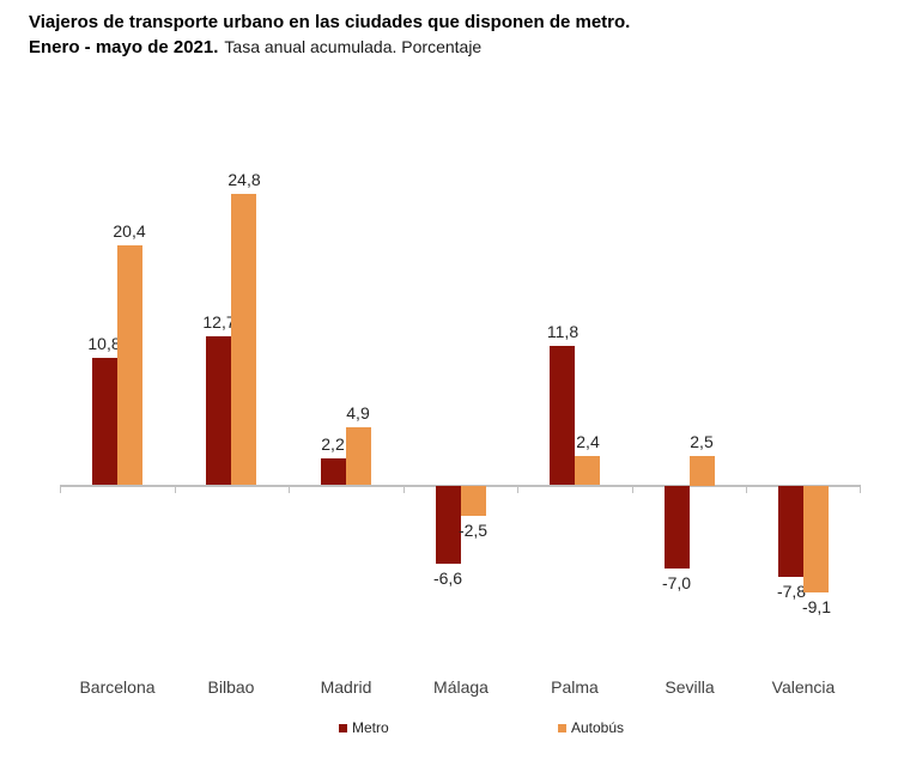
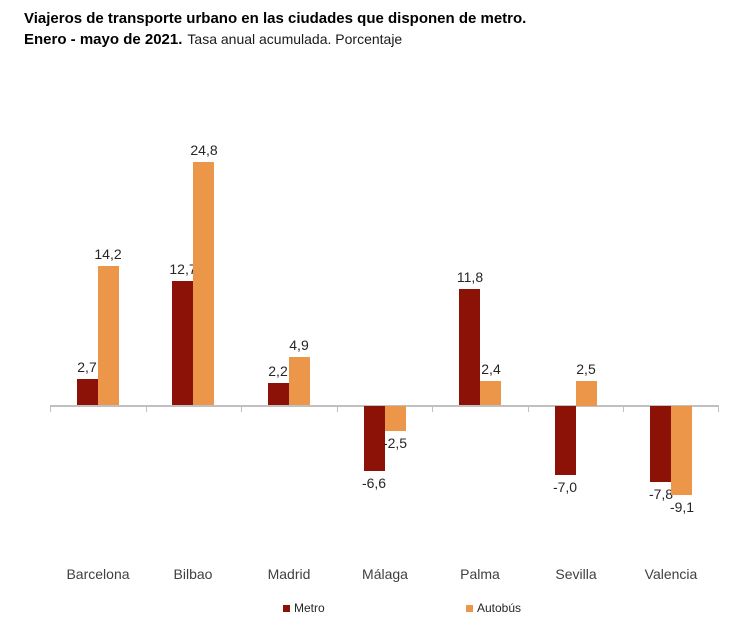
Metro/Barcelona: 10,8 -> 2,7
Autobús/Barcelona: 20,4 -> 14,2
